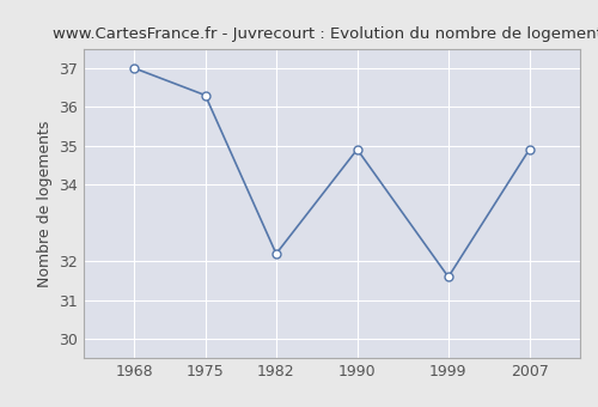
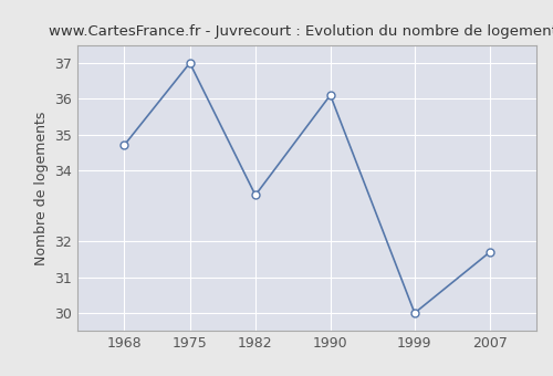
1968: 37.0 -> 34.7
1975: 36.3 -> 37.0
1982: 32.2 -> 33.3
1990: 34.9 -> 36.1
1999: 31.6 -> 30.0
2007: 34.9 -> 31.7
